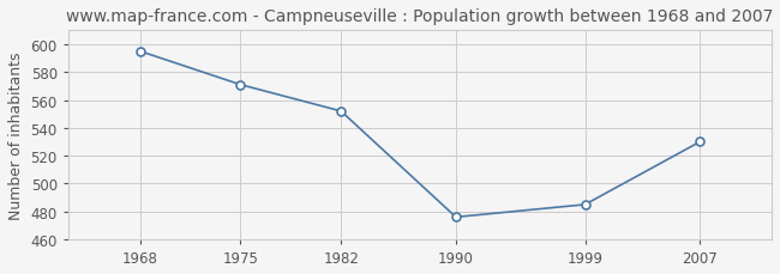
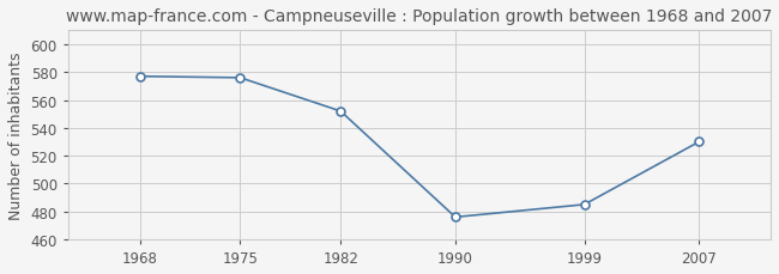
1968: 595 -> 577
1975: 571 -> 576
